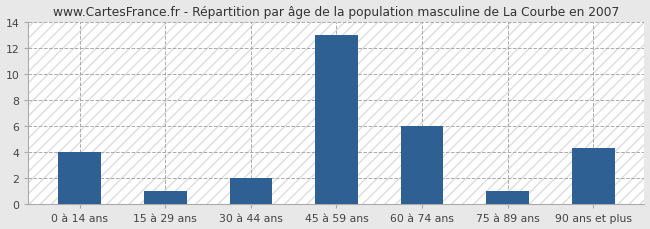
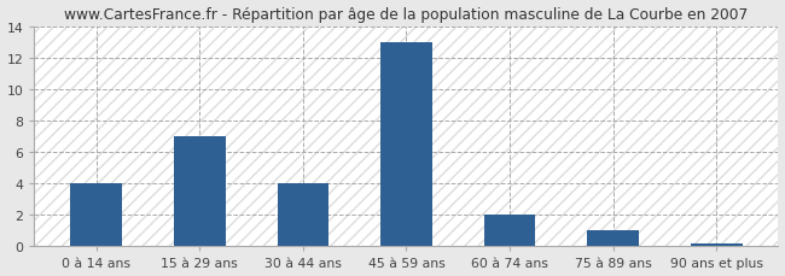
15 à 29 ans: 1.0 -> 7.0
30 à 44 ans: 2.0 -> 4.0
60 à 74 ans: 6.0 -> 2.0
90 ans et plus: 4.3 -> 0.1
